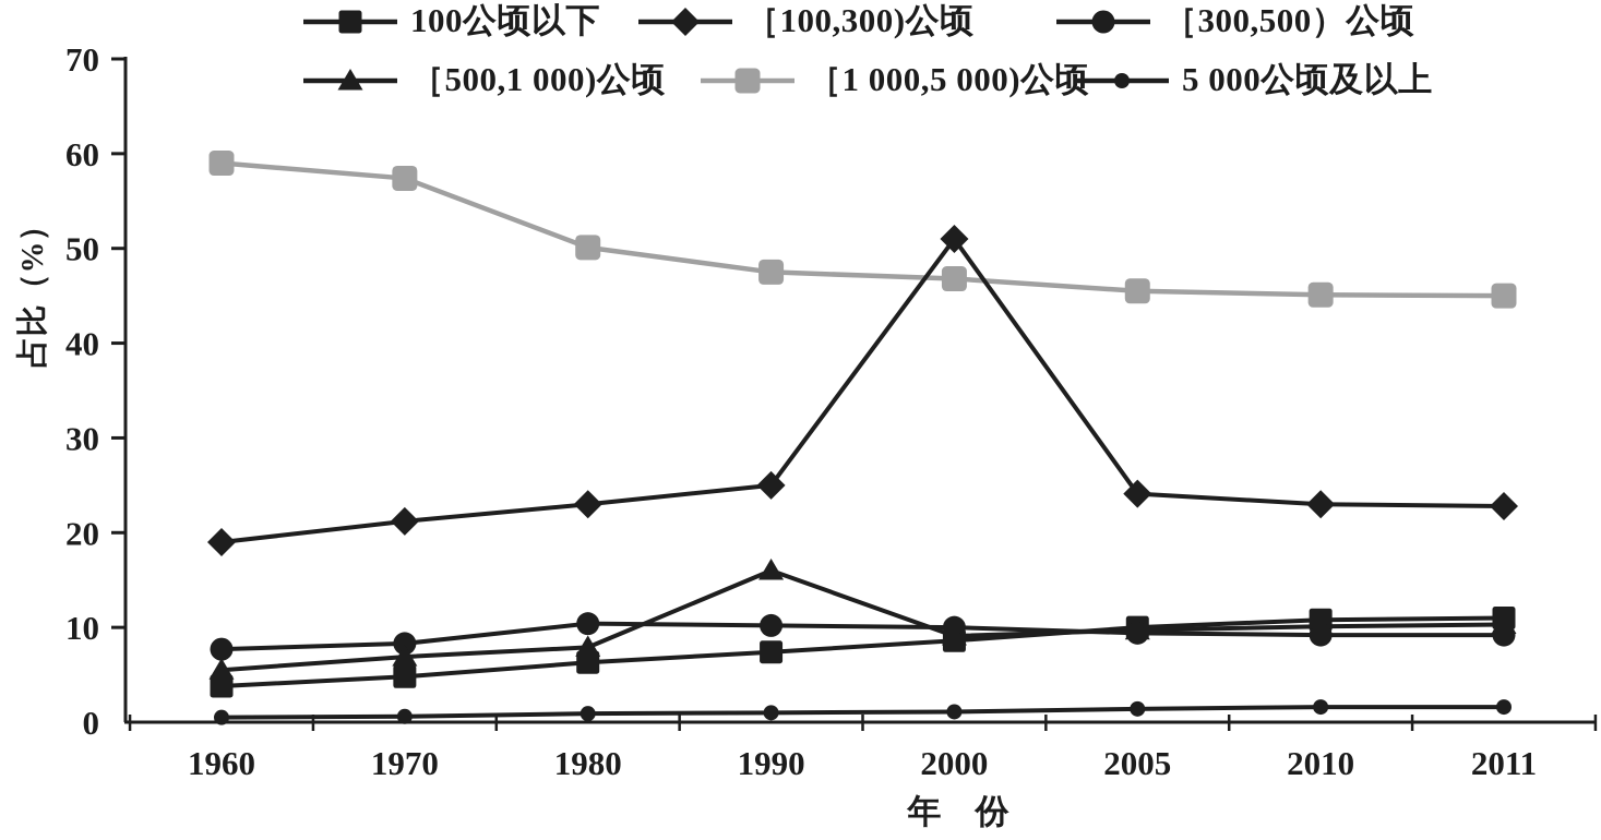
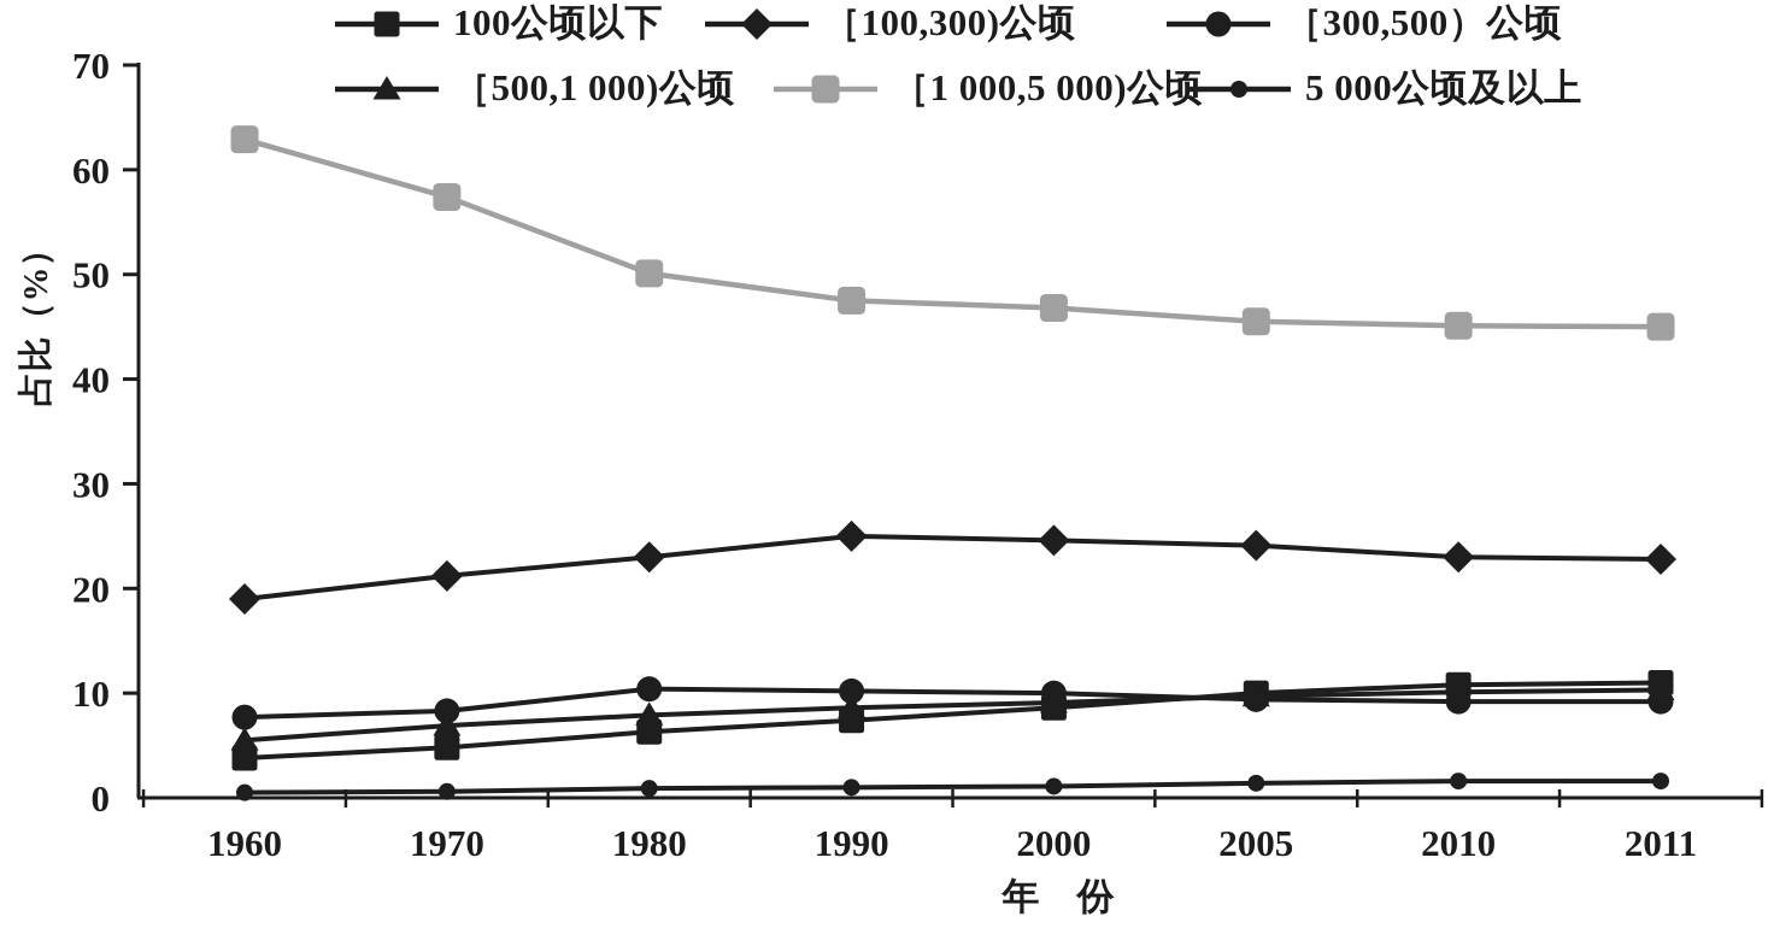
［1 000,5 000)公顷/1960: 59 -> 63
［500,1 000)公顷/1990: 16 -> 9
［100,300)公顷/2000: 51 -> 25
